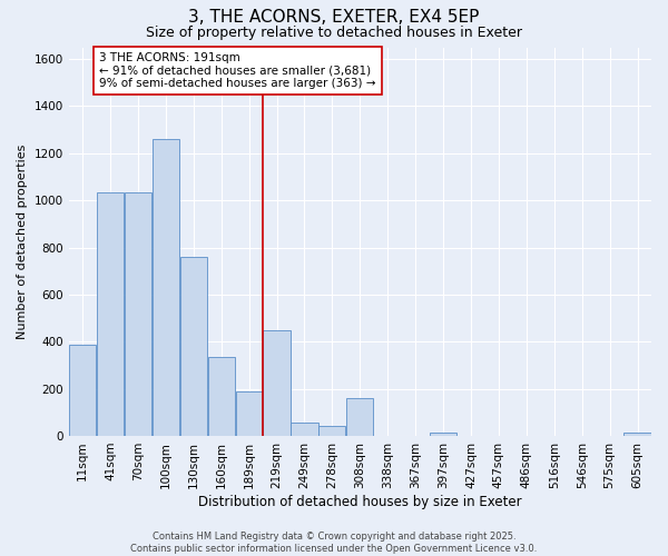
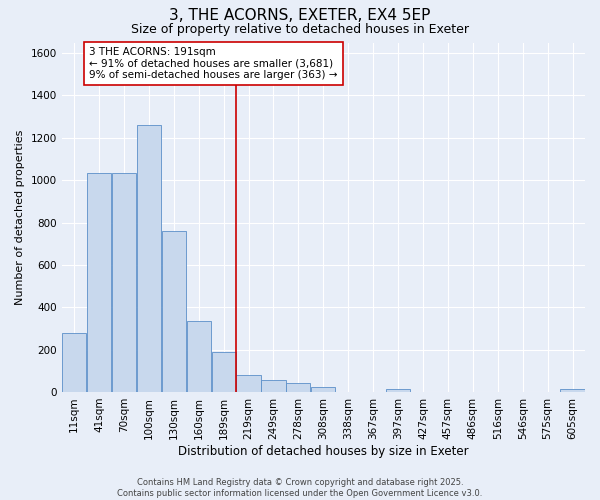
11sqm: 385 -> 280
219sqm: 450 -> 80
308sqm: 160 -> 22
